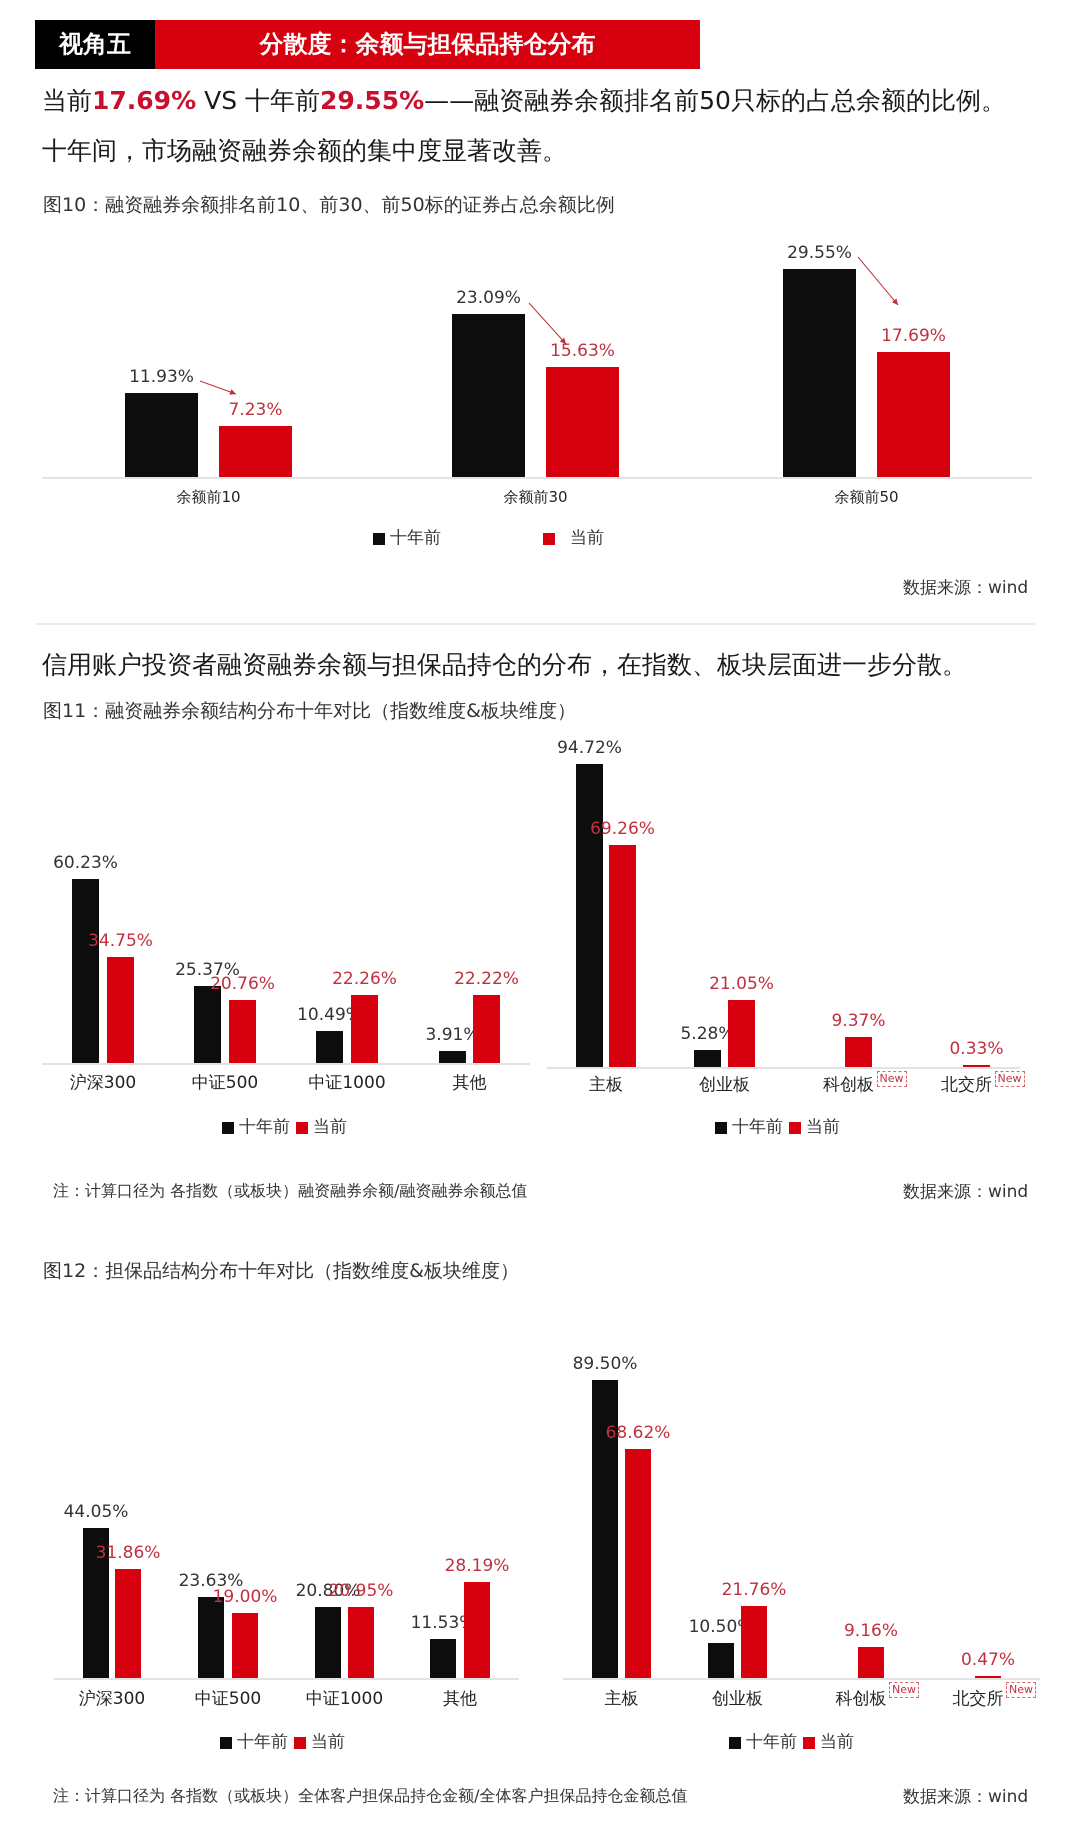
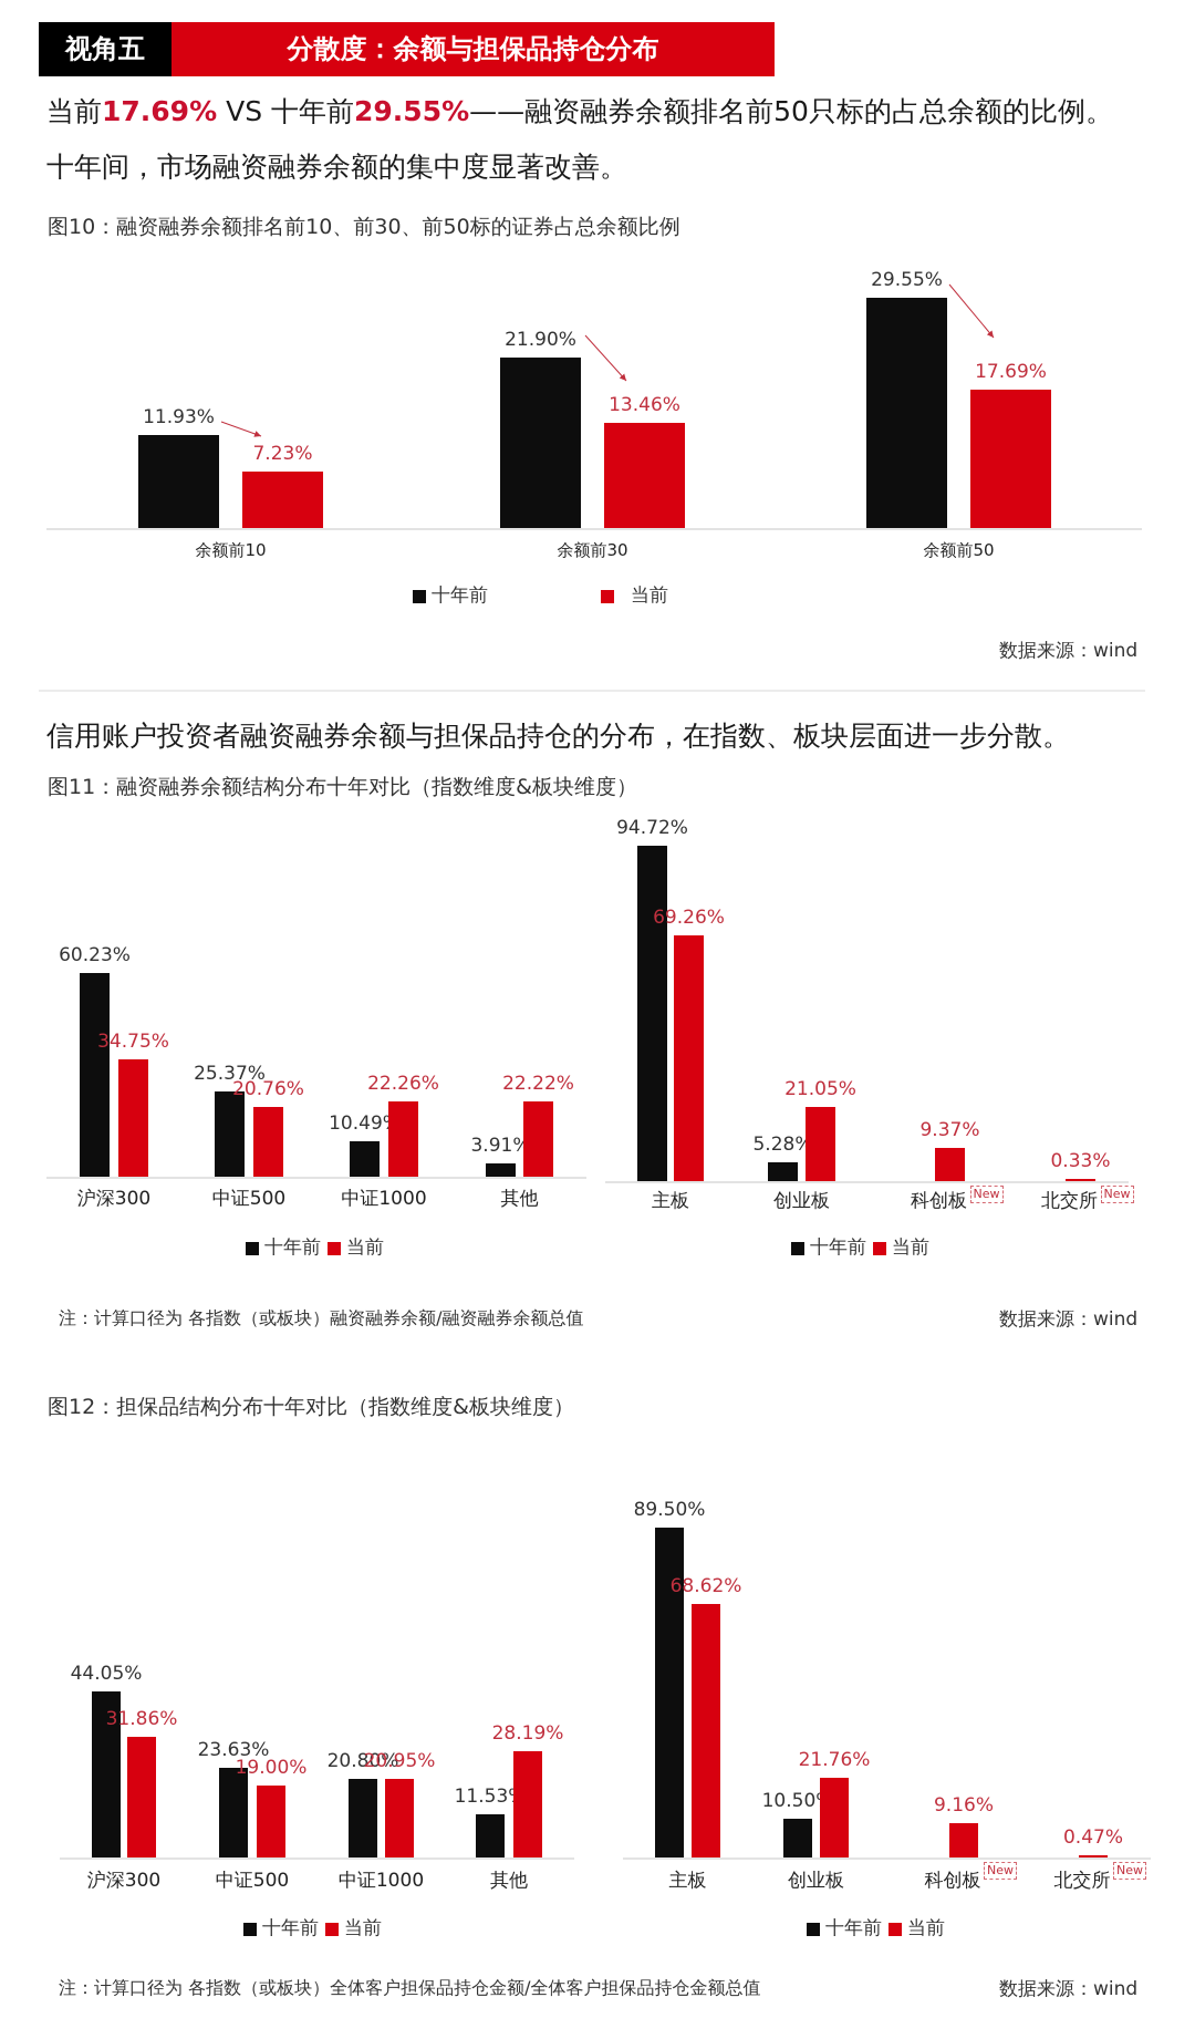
图10：融资融券余额排名前10、前30、前50标的证券占总余额比例/十年前/余额前30: 23.09% -> 21.90%
图10：融资融券余额排名前10、前30、前50标的证券占总余额比例/当前/余额前30: 15.63% -> 13.46%
